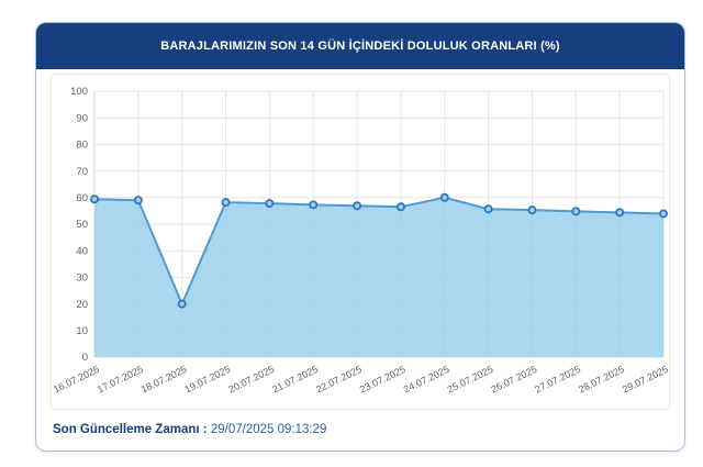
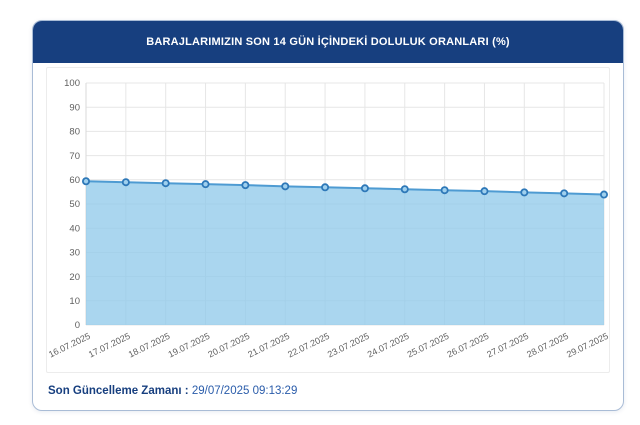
18.07.2025: 20 -> 59
24.07.2025: 60 -> 56
